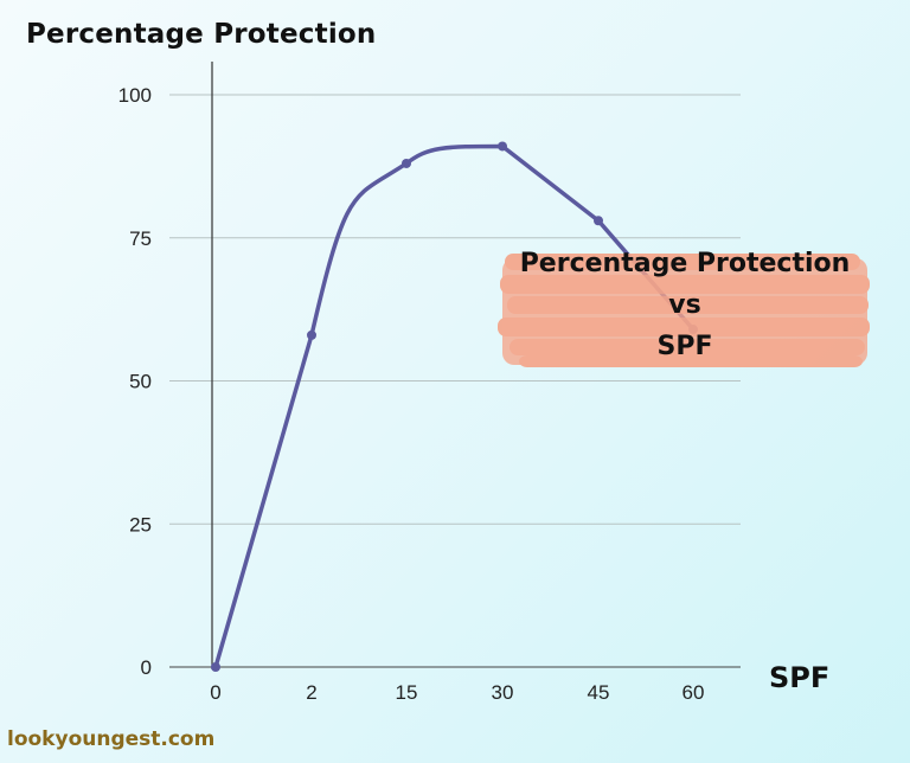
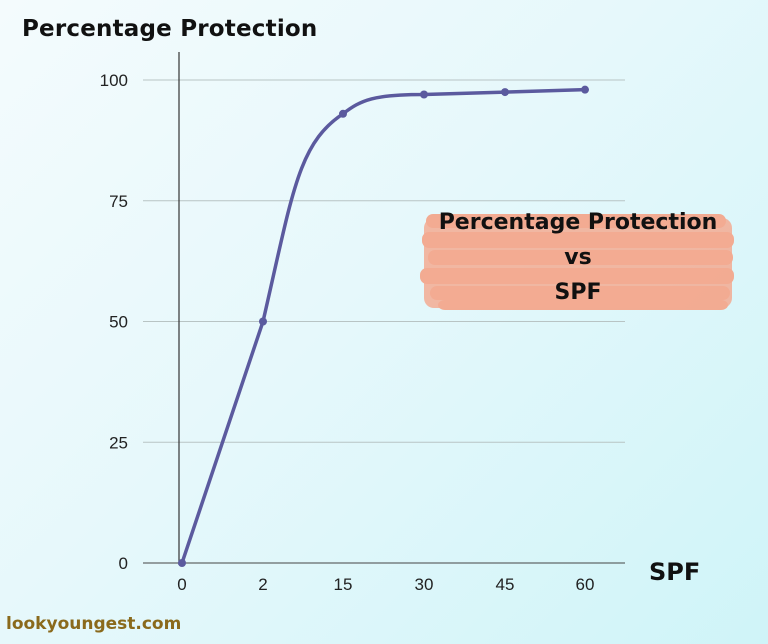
2: 58 -> 50
15: 88 -> 93
30: 91 -> 97
45: 78 -> 98
60: 59 -> 98
